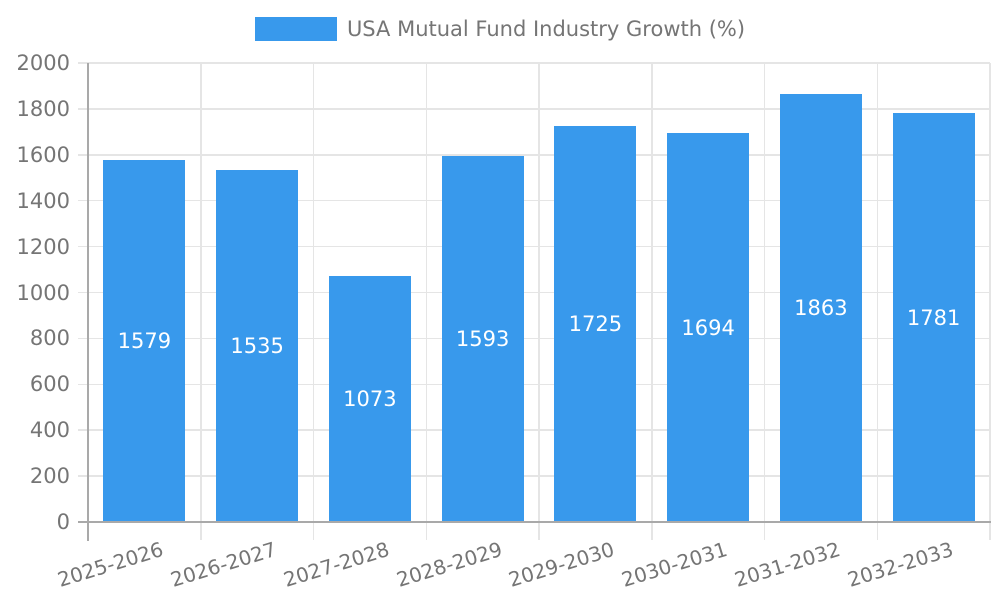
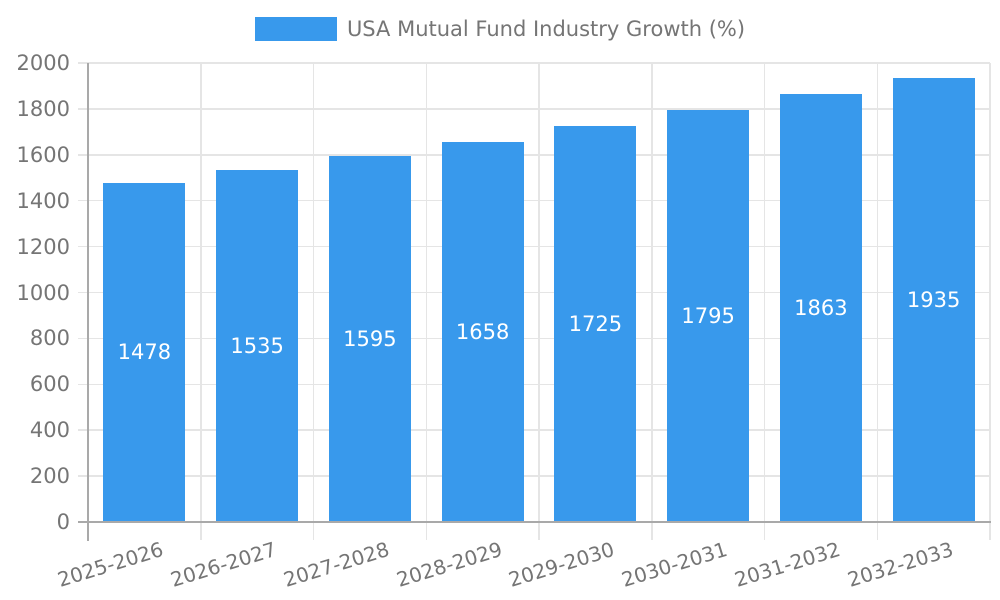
2025-2026: 1579 -> 1478
2027-2028: 1073 -> 1595
2028-2029: 1593 -> 1658
2030-2031: 1694 -> 1795
2032-2033: 1781 -> 1935
